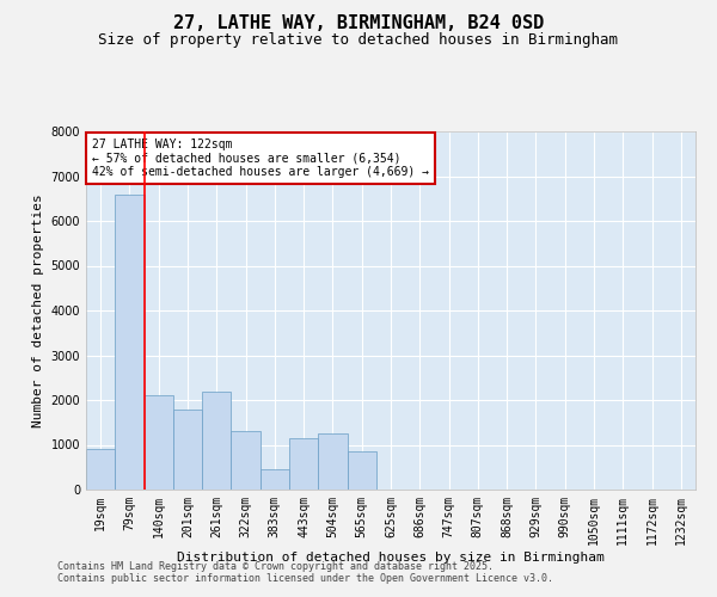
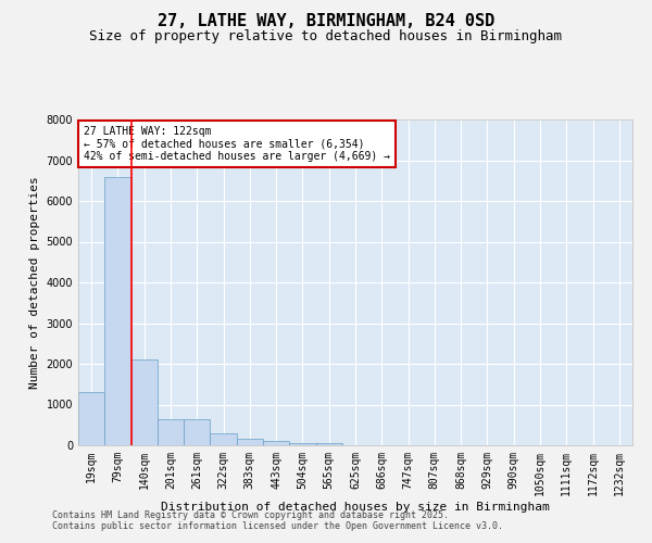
19sqm: 900 -> 1300
201sqm: 1800 -> 650
261sqm: 2200 -> 650
322sqm: 1300 -> 300
383sqm: 450 -> 150
443sqm: 1150 -> 100
504sqm: 1250 -> 50
565sqm: 850 -> 50
